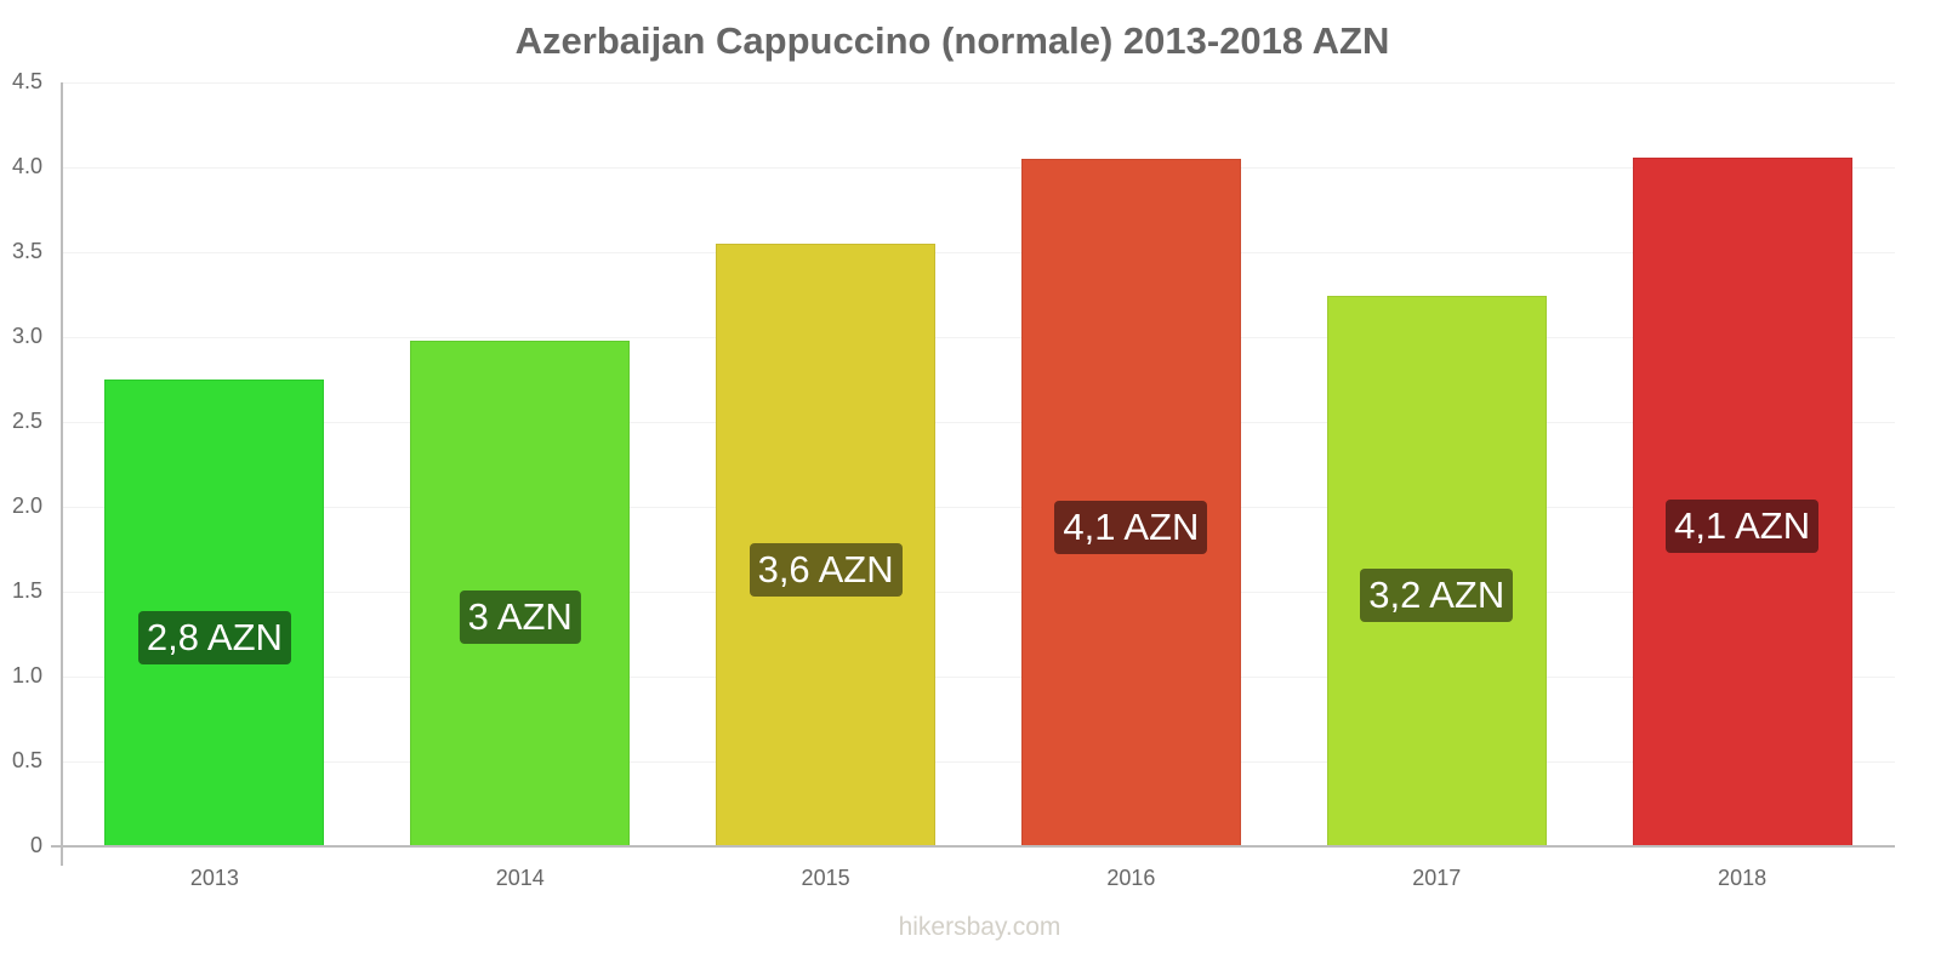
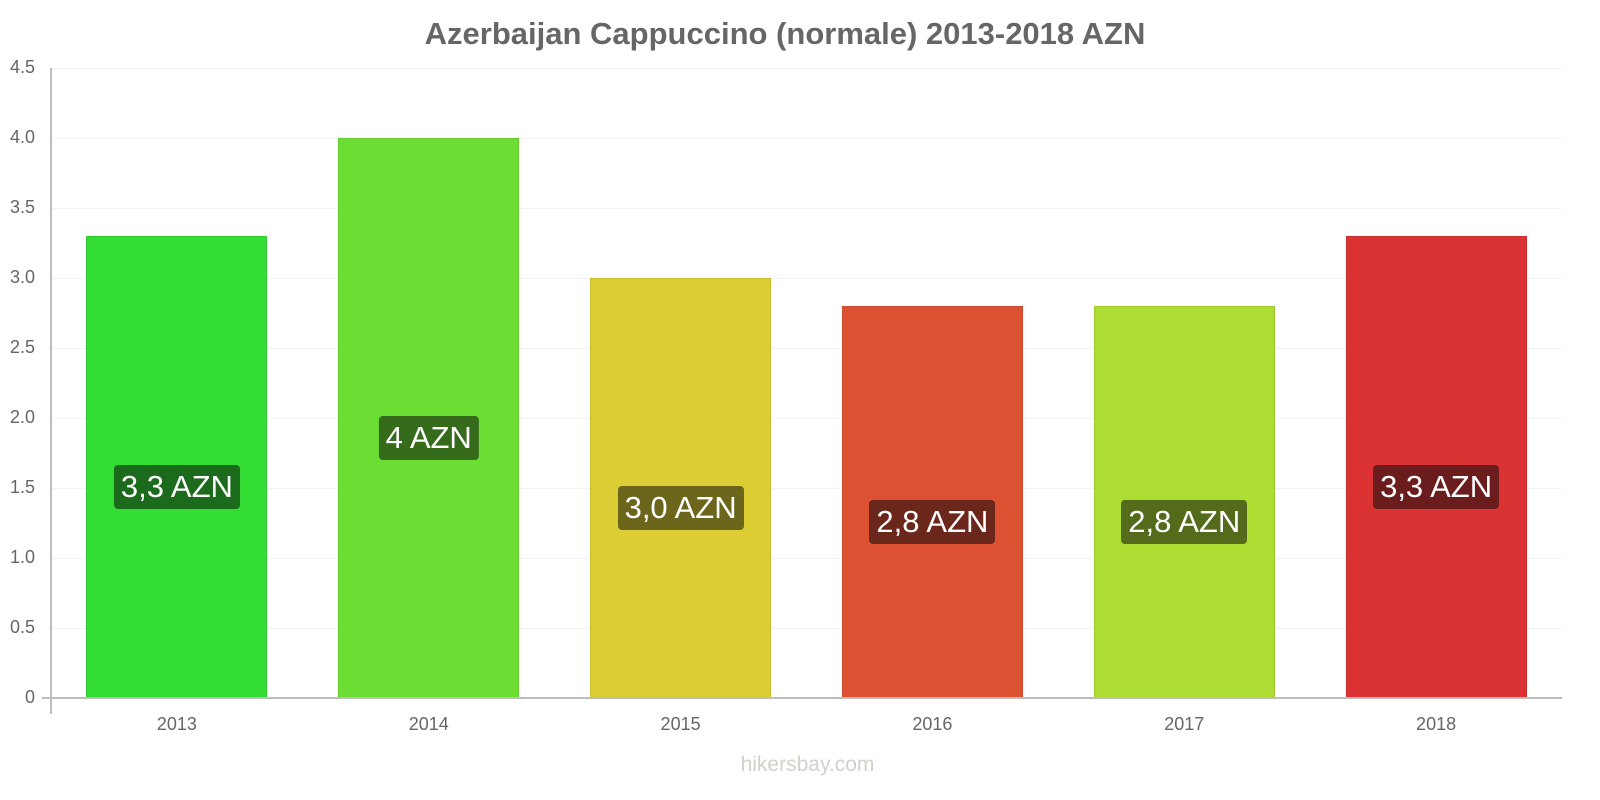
2013: 2,8 -> 3,3
2014: 3 -> 4
2015: 3,6 -> 3,0
2016: 4,1 -> 2,8
2017: 3,2 -> 2,8
2018: 4,1 -> 3,3
